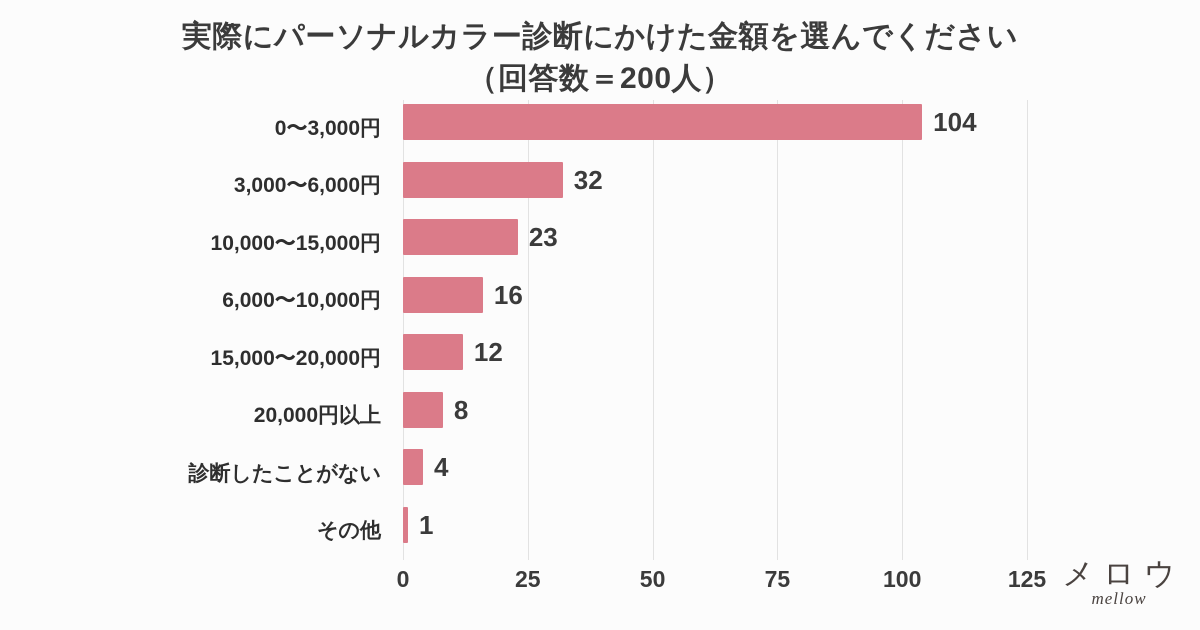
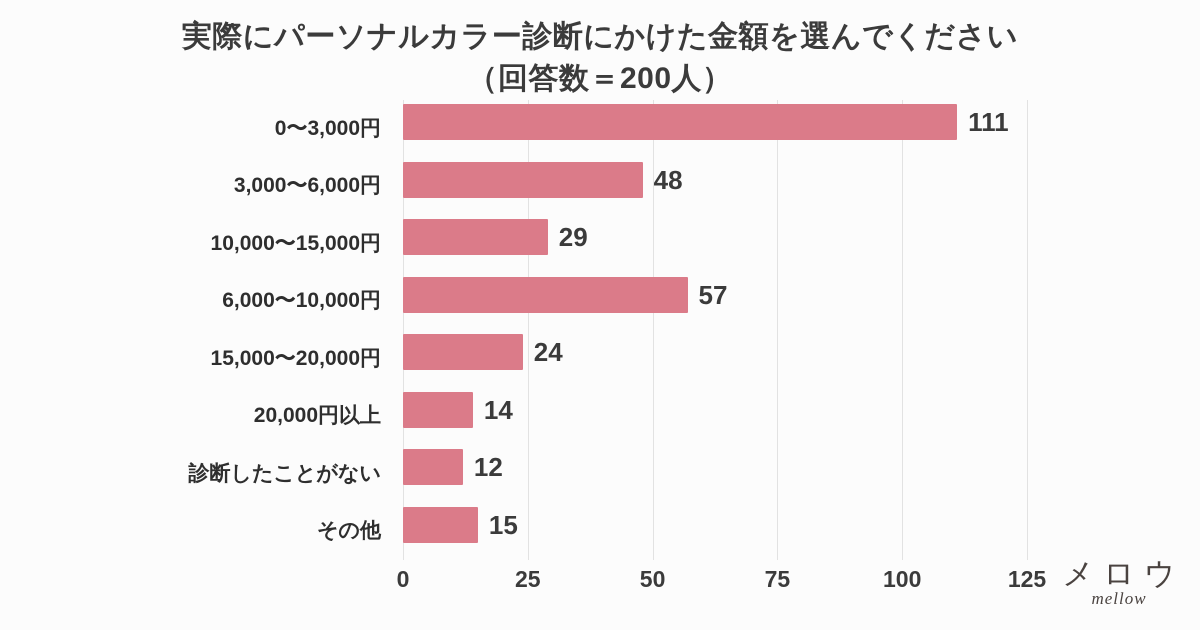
0〜3,000円: 104 -> 111
3,000〜6,000円: 32 -> 48
10,000〜15,000円: 23 -> 29
6,000〜10,000円: 16 -> 57
15,000〜20,000円: 12 -> 24
20,000円以上: 8 -> 14
診断したことがない: 4 -> 12
その他: 1 -> 15
